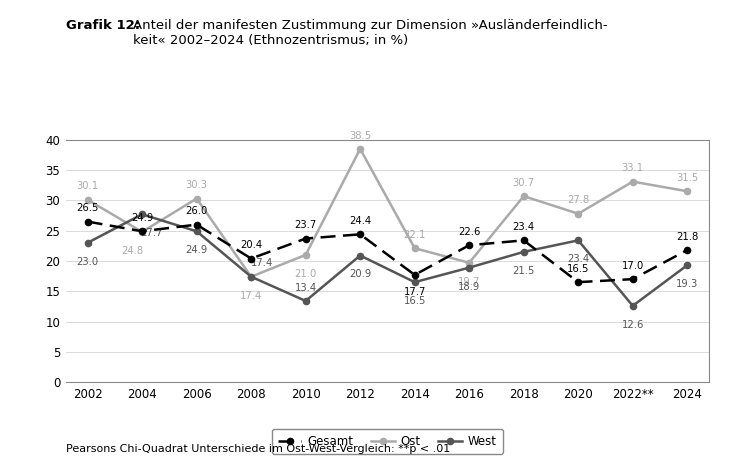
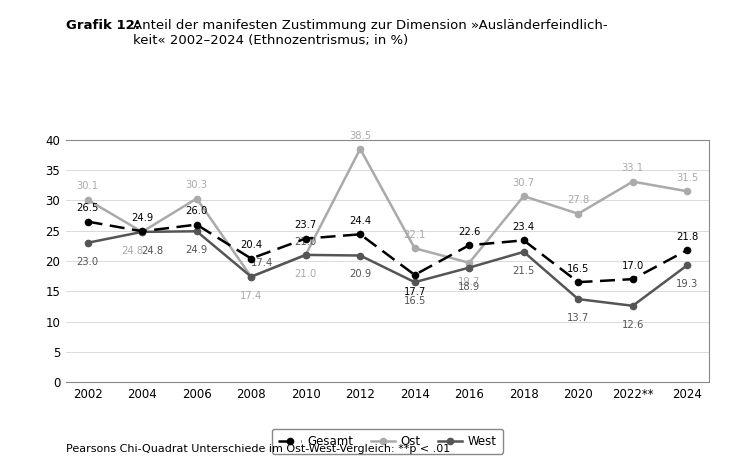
West/2004: 27.7 -> 24.8
West/2010: 13.4 -> 21.0
West/2020: 23.4 -> 13.7
